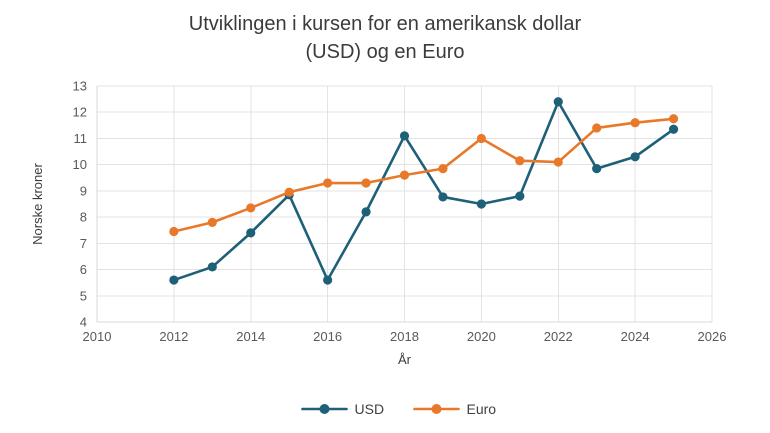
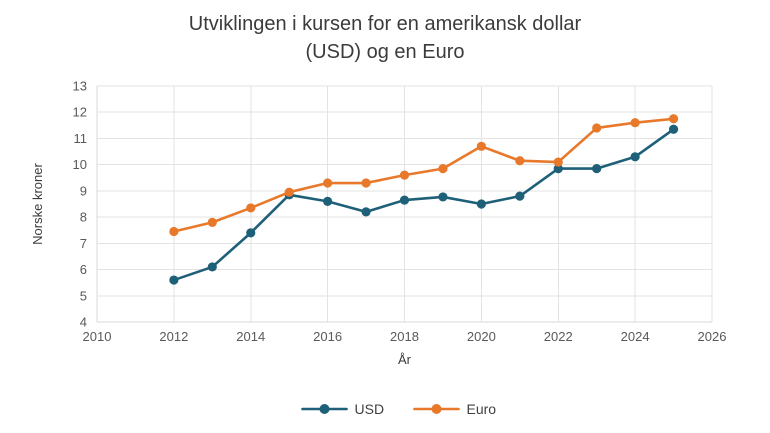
USD/2016: 5.6 -> 8.6
USD/2018: 11.1 -> 8.7
Euro/2020: 11.0 -> 10.7
USD/2022: 12.4 -> 9.8
